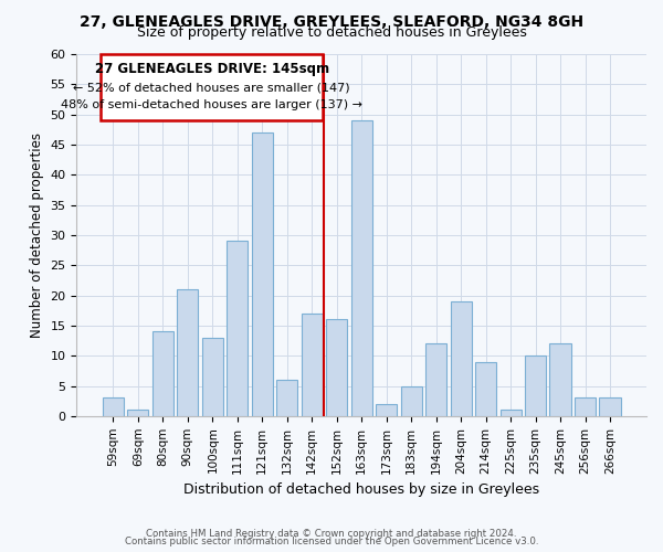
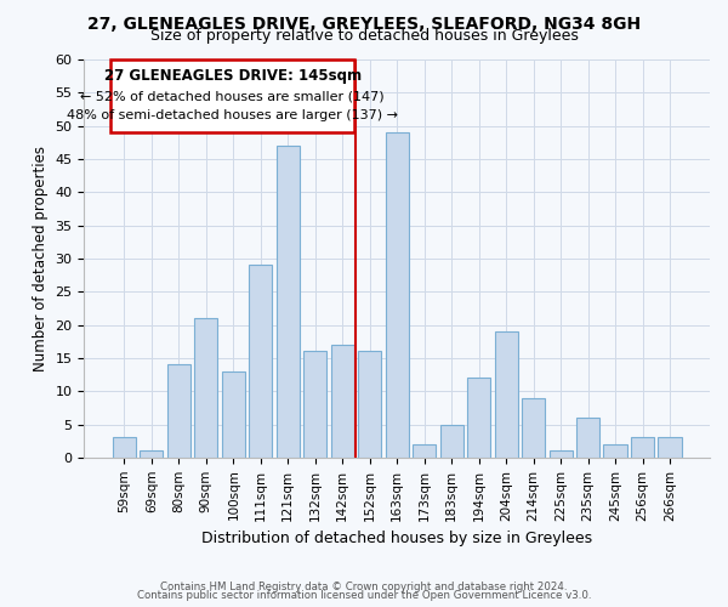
132sqm: 6 -> 16
235sqm: 10 -> 6
245sqm: 12 -> 2
